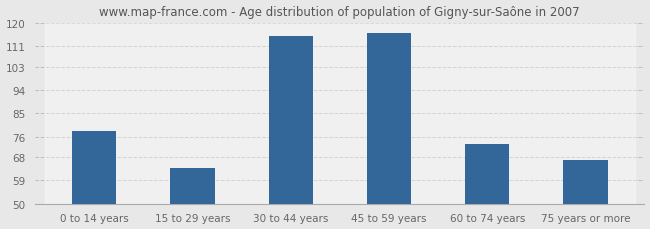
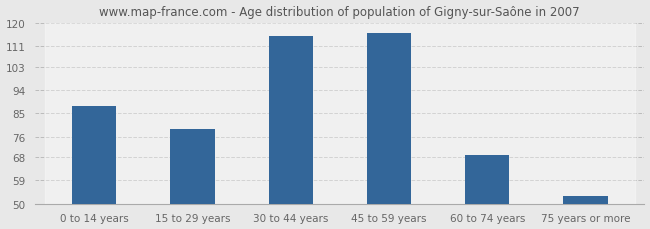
0 to 14 years: 78 -> 88
15 to 29 years: 64 -> 79
60 to 74 years: 73 -> 69
75 years or more: 67 -> 53
